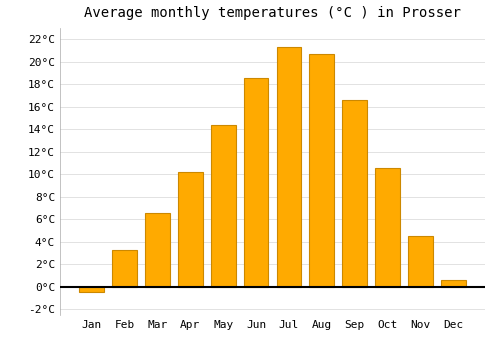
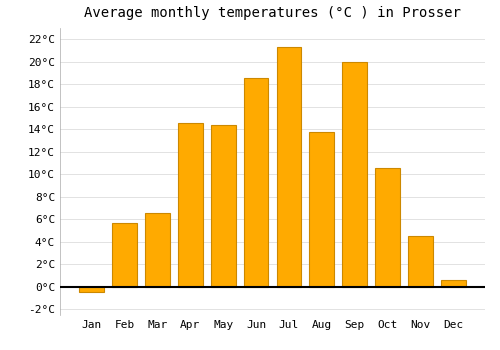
Feb: 3.3°C -> 5.7°C
Apr: 10.2°C -> 14.6°C
Aug: 20.7°C -> 13.8°C
Sep: 16.6°C -> 20.0°C
